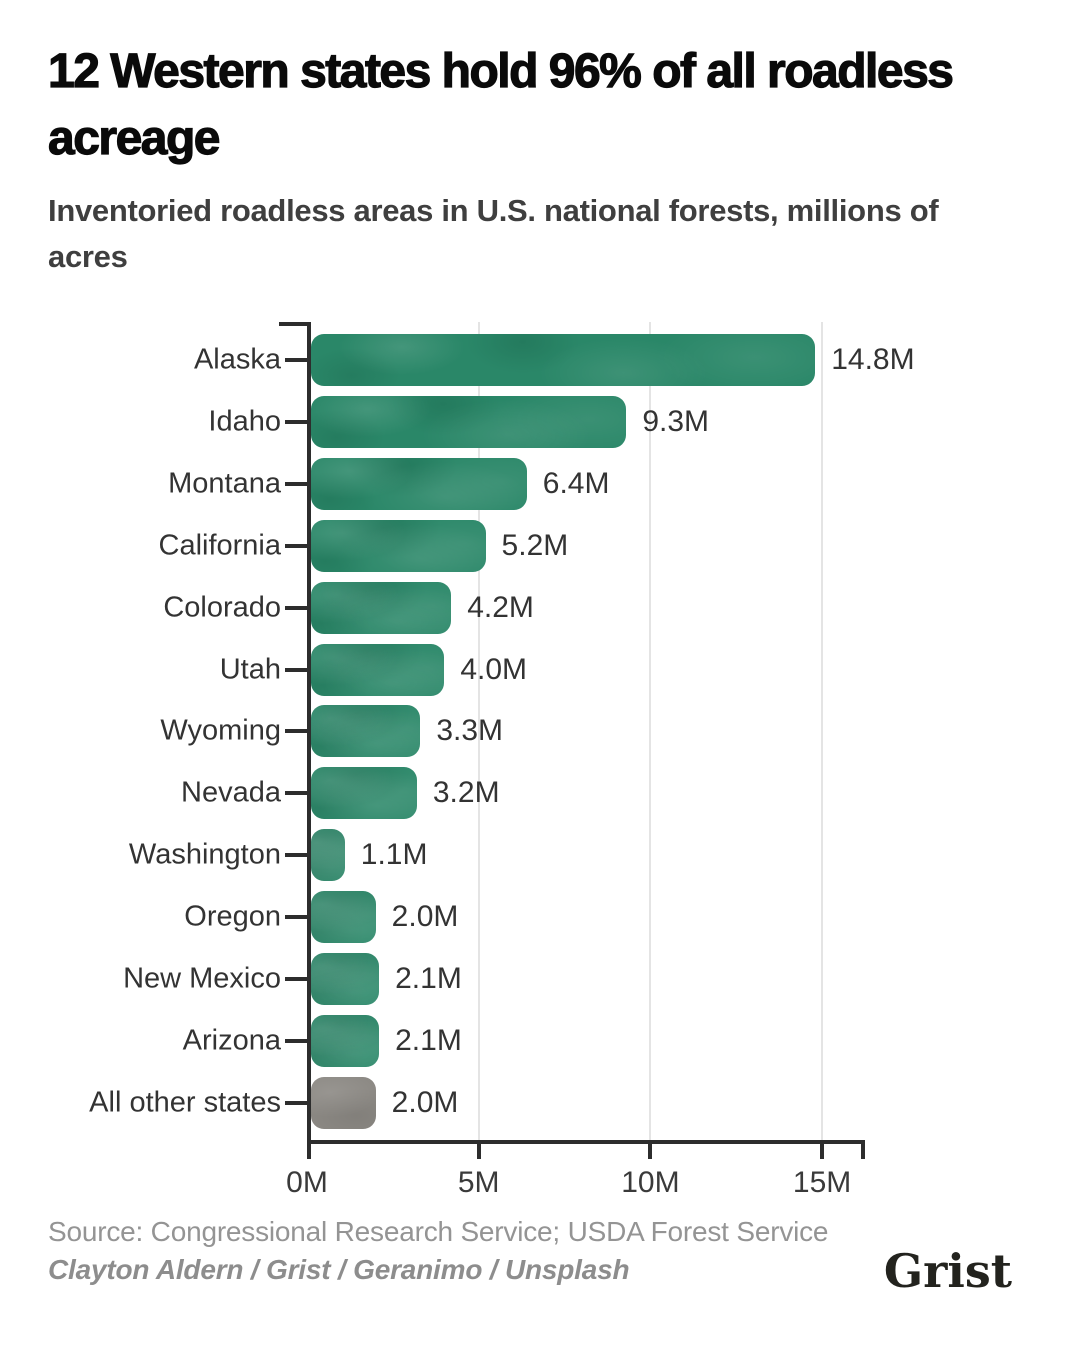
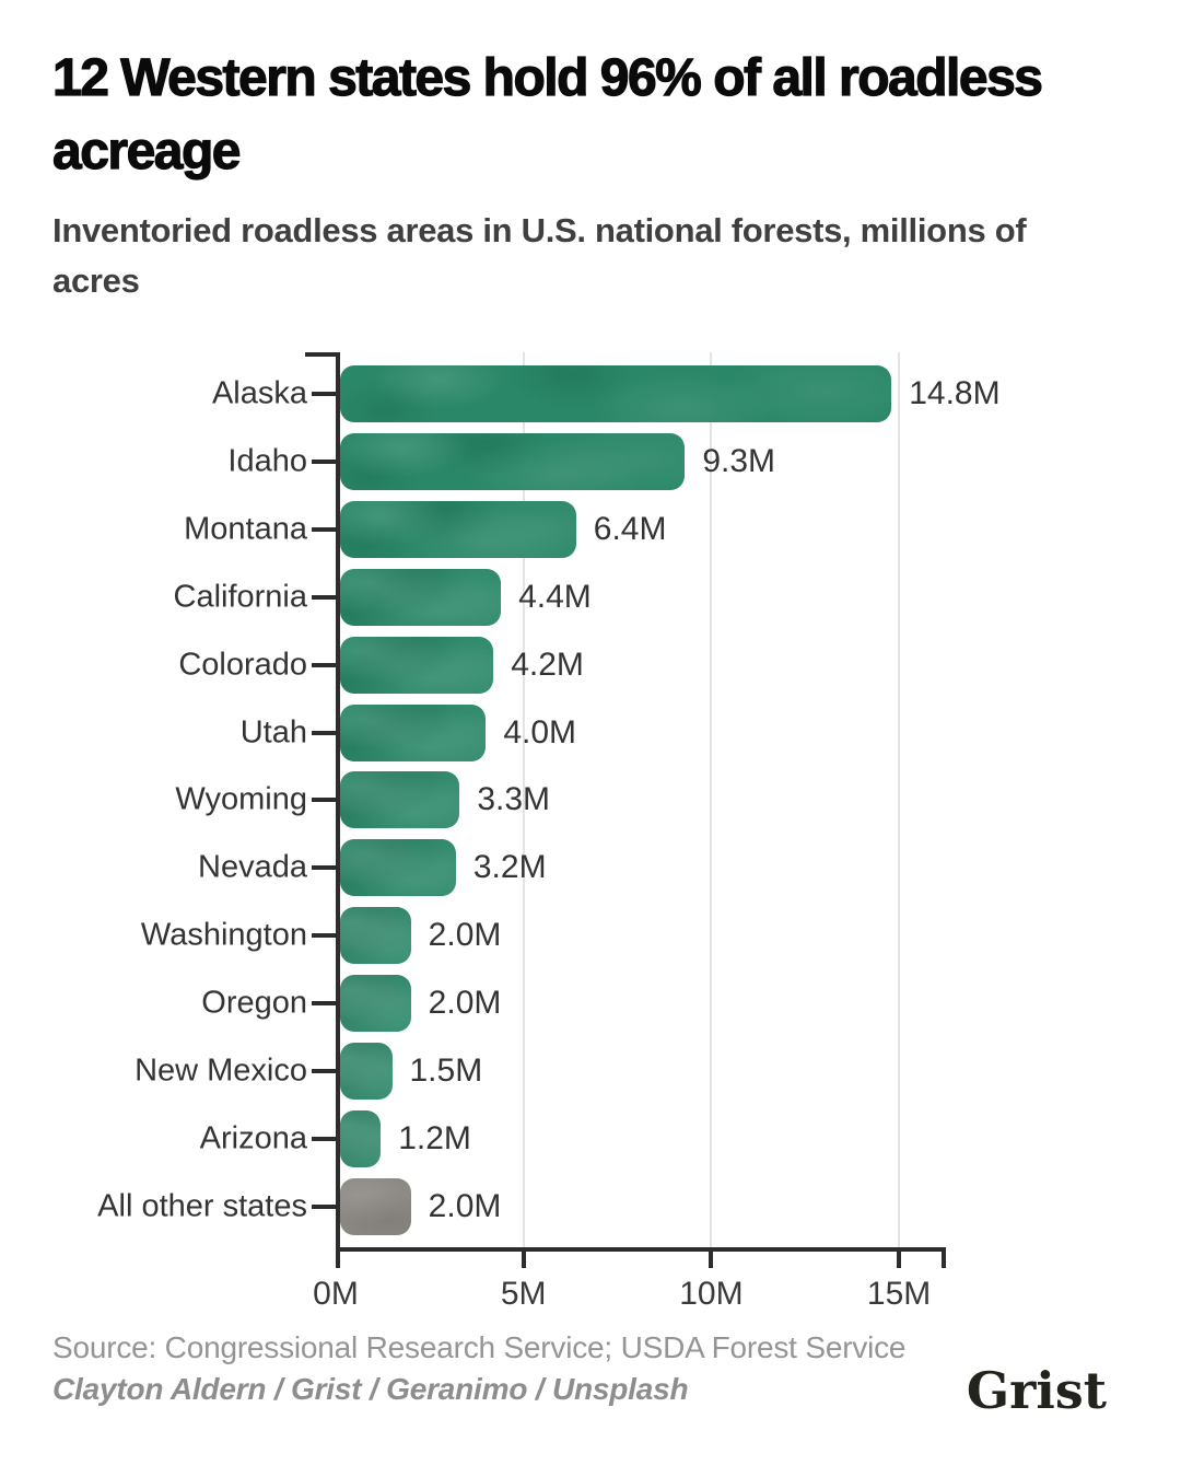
California: 5.2M -> 4.4M
Washington: 1.1M -> 2.0M
New Mexico: 2.1M -> 1.5M
Arizona: 2.1M -> 1.2M
